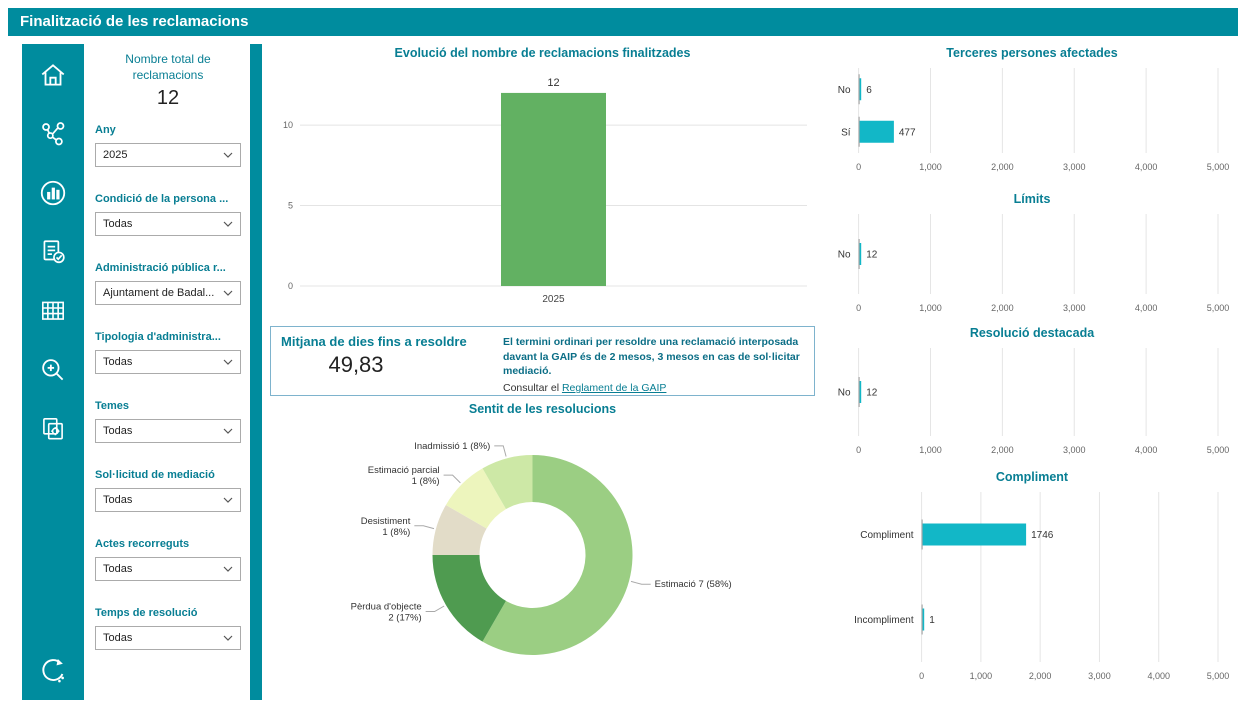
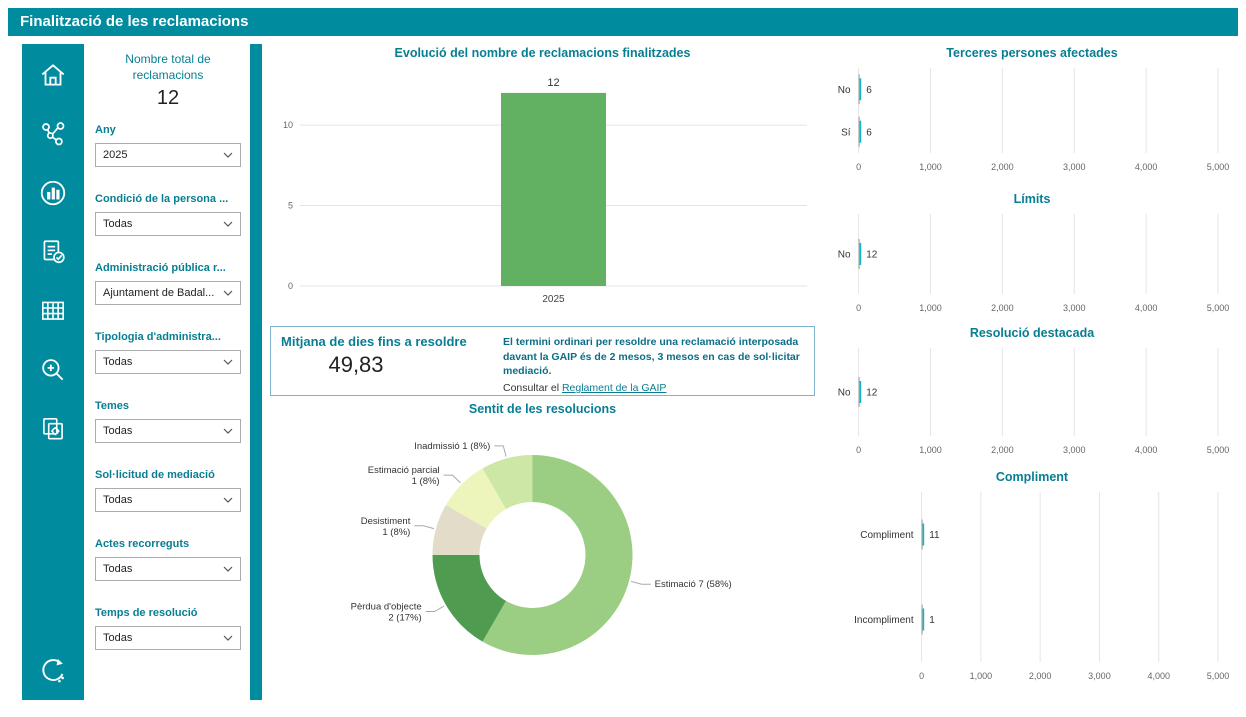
Terceres persones afectades/Sí: 477 -> 6
Compliment/Compliment: 1746 -> 11
